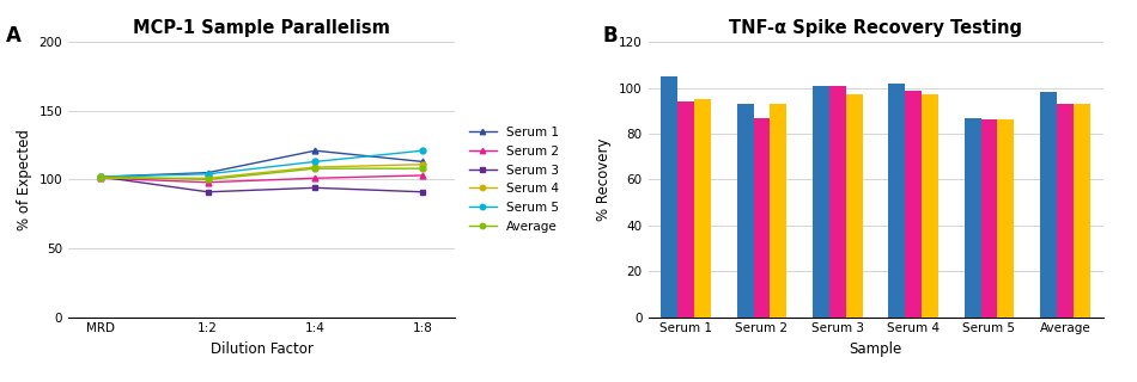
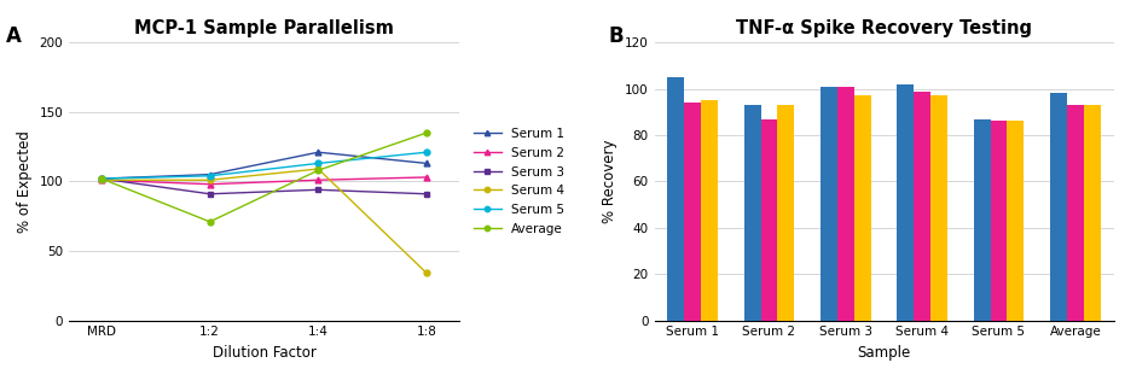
MCP-1 Sample Parallelism/Average/1:2: 100 -> 71
MCP-1 Sample Parallelism/Serum 4/1:8: 111 -> 34
MCP-1 Sample Parallelism/Average/1:8: 108 -> 135
